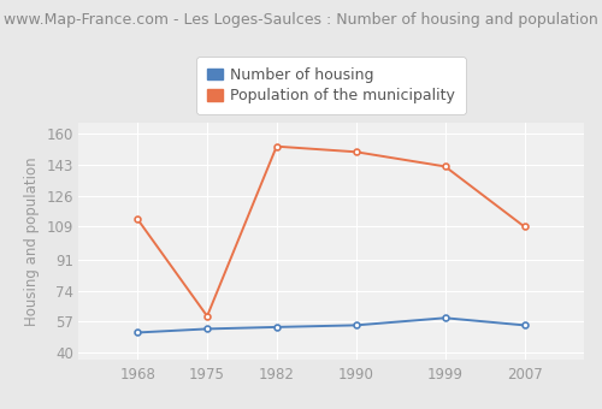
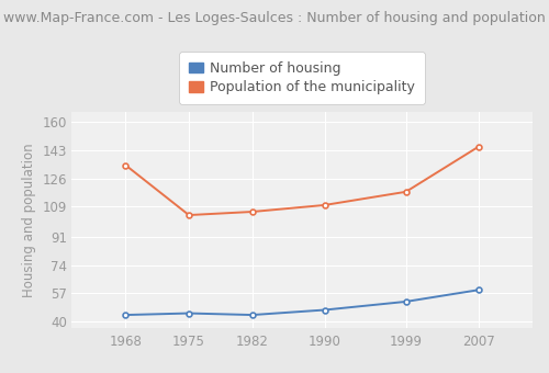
Number of housing/1968: 51 -> 44
Population of the municipality/1968: 113 -> 134
Number of housing/1975: 53 -> 45
Population of the municipality/1975: 60 -> 104
Number of housing/1982: 54 -> 44
Population of the municipality/1982: 153 -> 106
Number of housing/1990: 55 -> 47
Population of the municipality/1990: 150 -> 110
Number of housing/1999: 59 -> 52
Population of the municipality/1999: 142 -> 118
Number of housing/2007: 55 -> 59
Population of the municipality/2007: 109 -> 145
